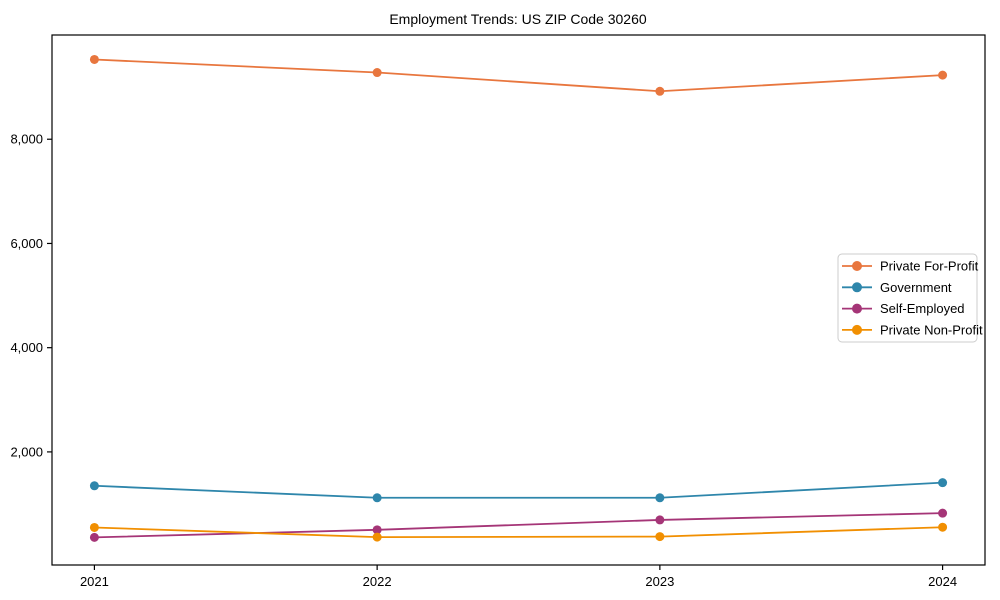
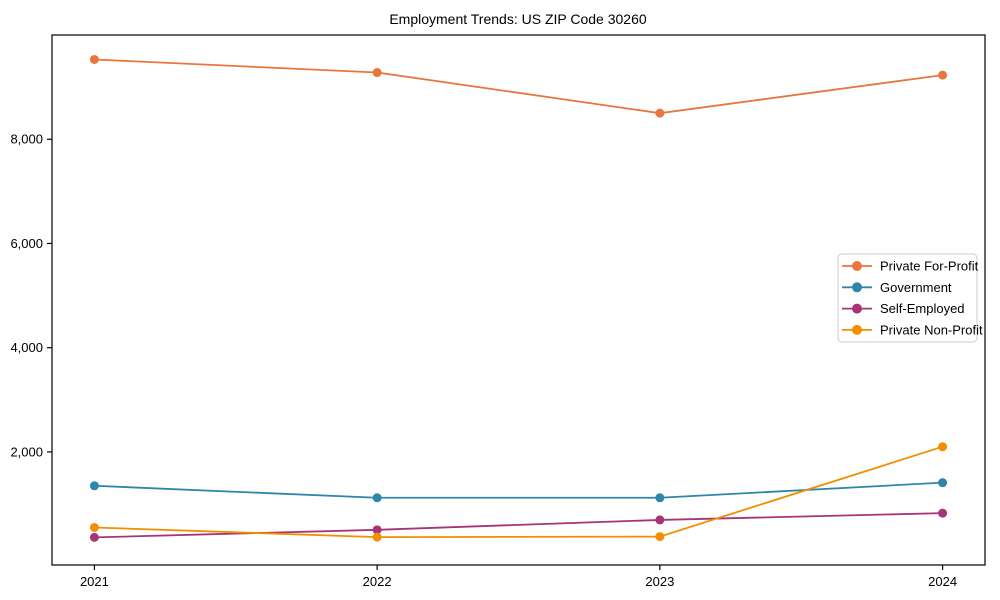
Private For-Profit/2023: 8900 -> 8500
Private Non-Profit/2024: 600 -> 2100
